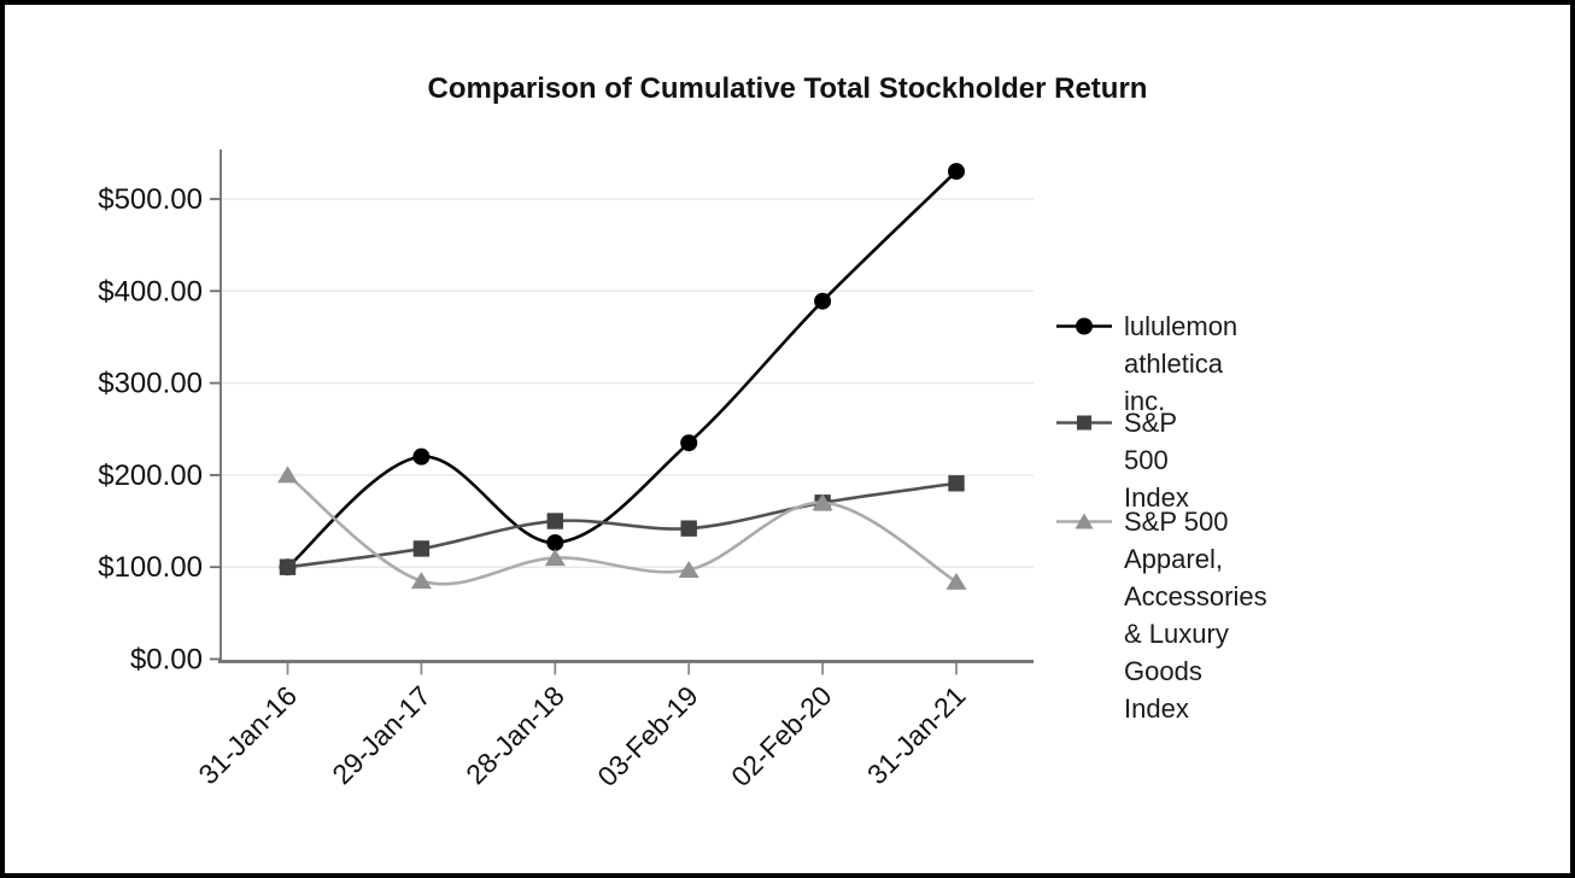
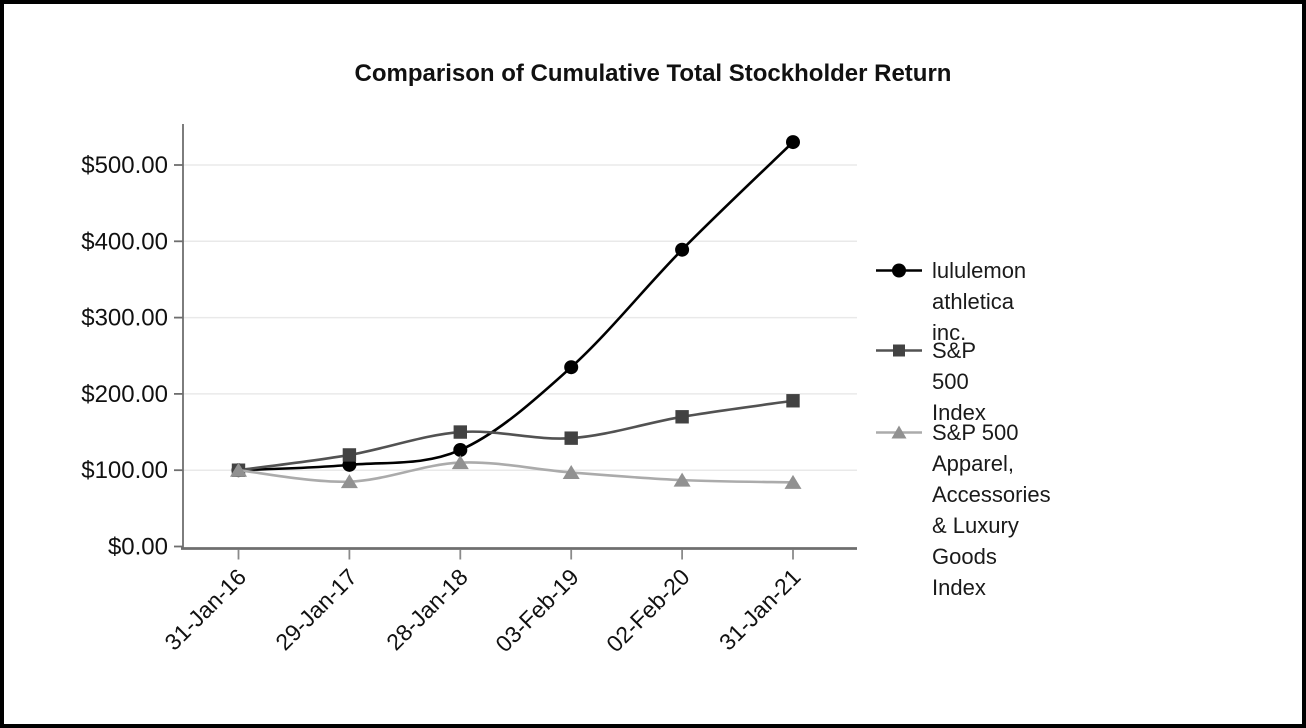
S&P 500 Apparel, Accessories & Luxury Goods Index/31-Jan-16: $200 -> $100
lululemon athletica inc./29-Jan-17: $220 -> $110
S&P 500 Apparel, Accessories & Luxury Goods Index/02-Feb-20: $170 -> $90
